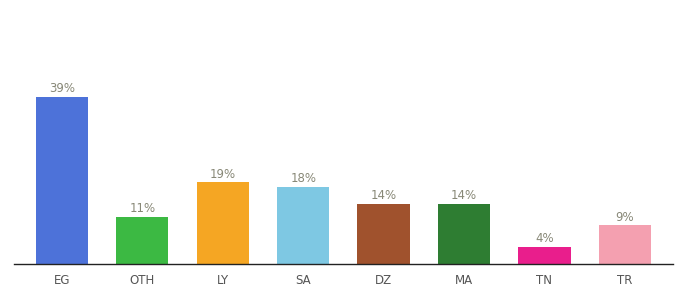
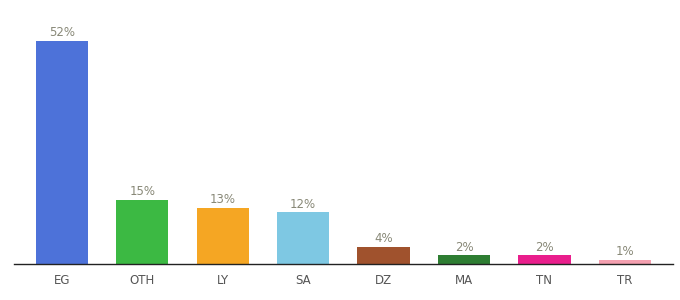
EG: 39% -> 52%
OTH: 11% -> 15%
LY: 19% -> 13%
SA: 18% -> 12%
DZ: 14% -> 4%
MA: 14% -> 2%
TN: 4% -> 2%
TR: 9% -> 1%
